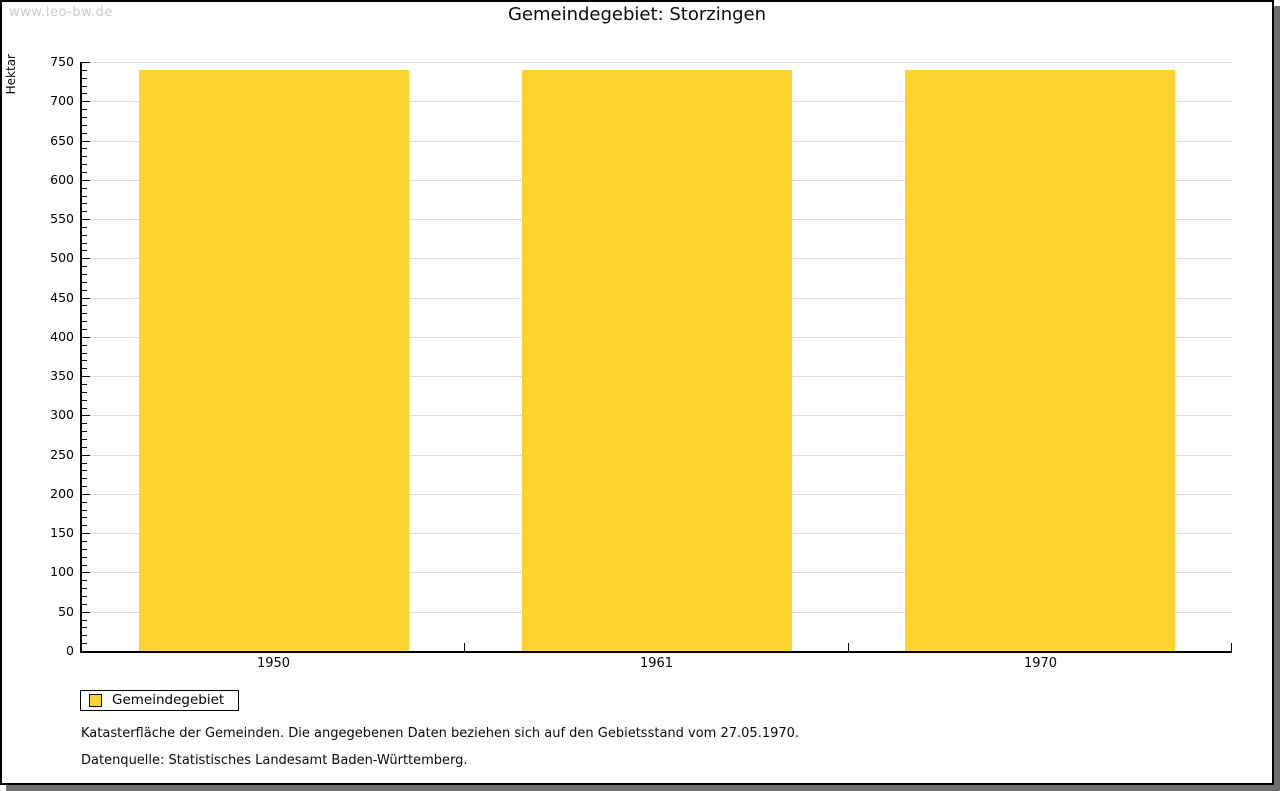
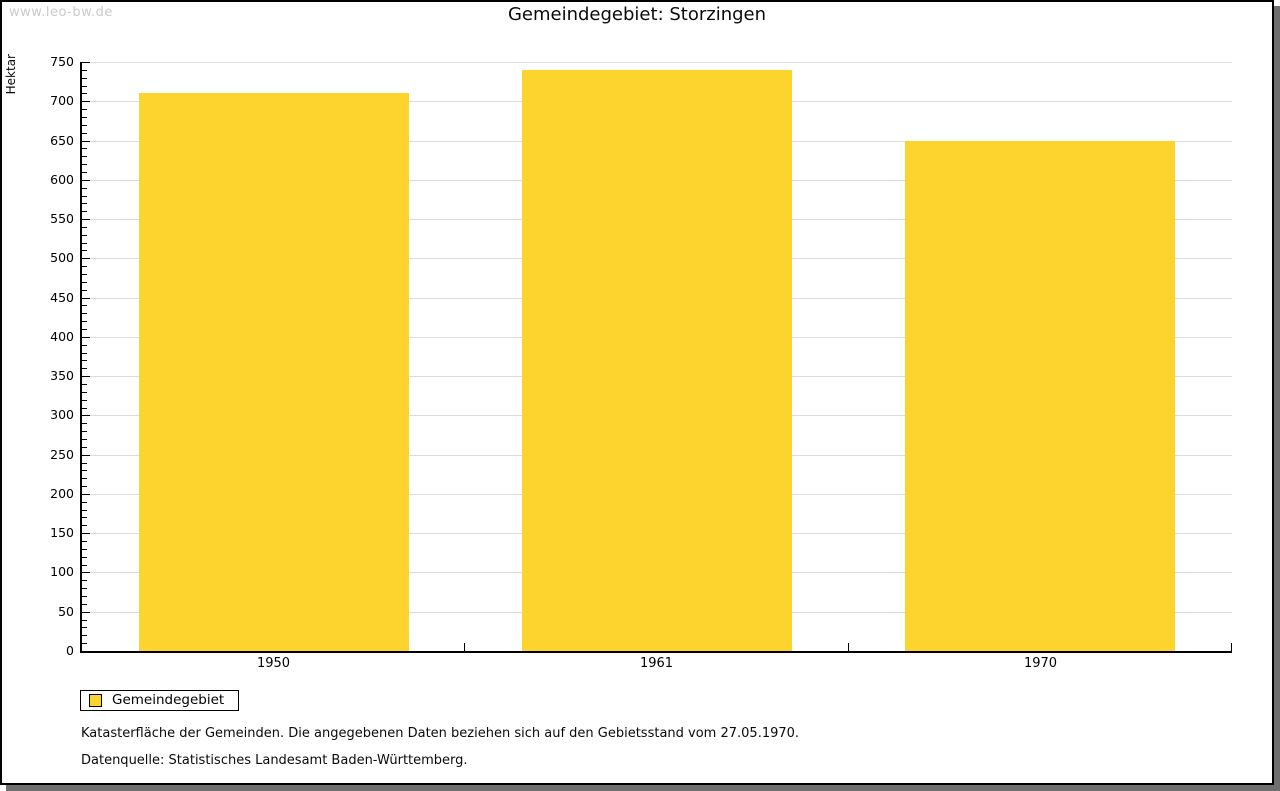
1950: 740 -> 710
1970: 740 -> 650
